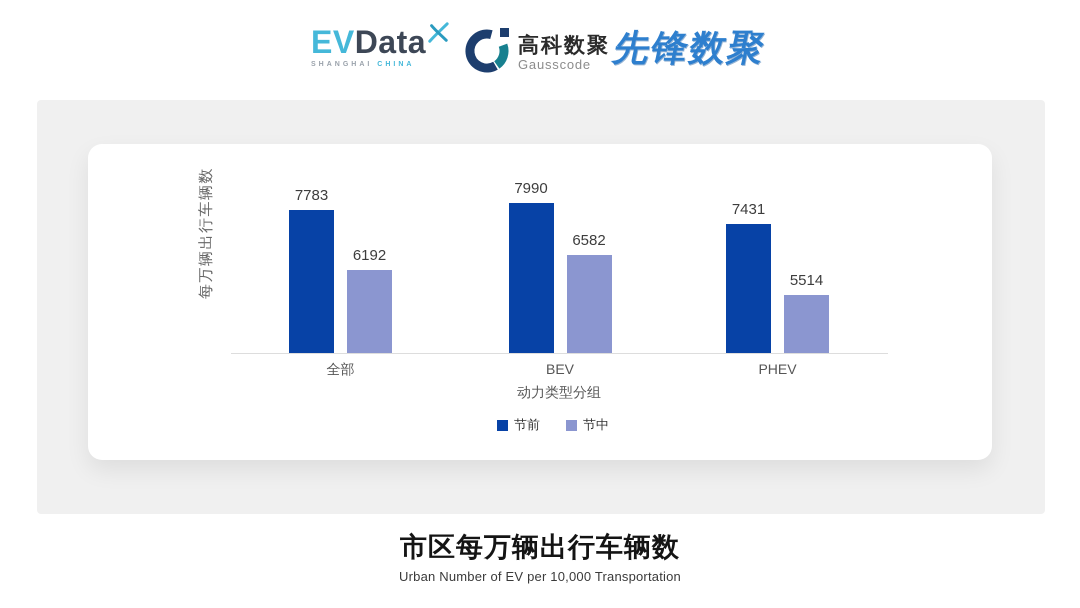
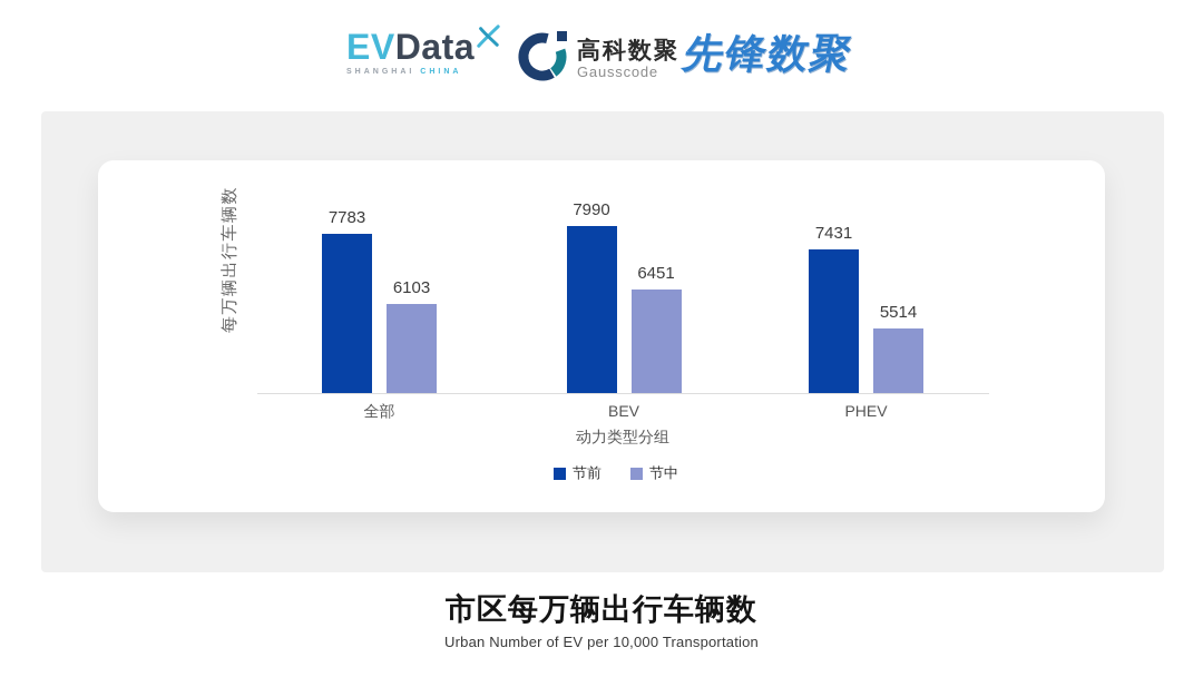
节中/全部: 6192 -> 6103
节中/BEV: 6582 -> 6451
